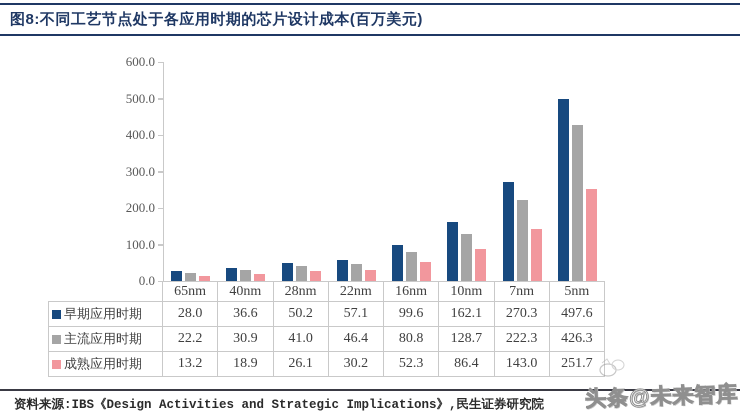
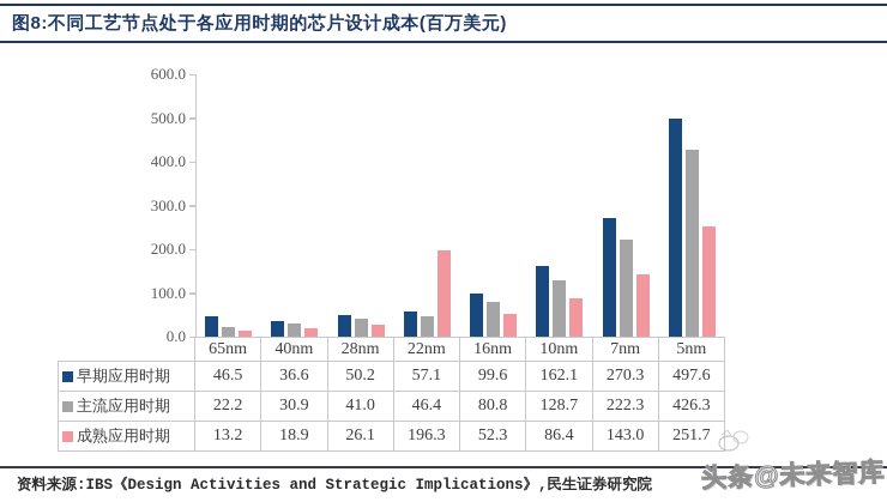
早期应用时期/65nm: 28.0 -> 46.5
成熟应用时期/22nm: 30.2 -> 196.3
